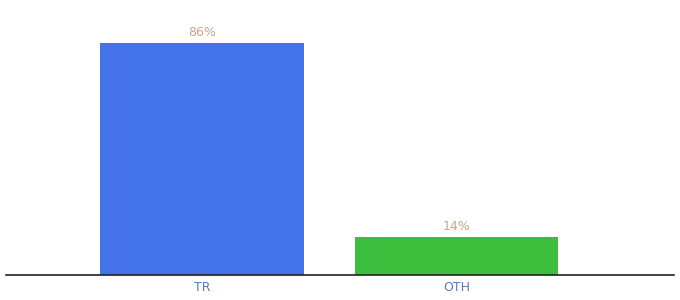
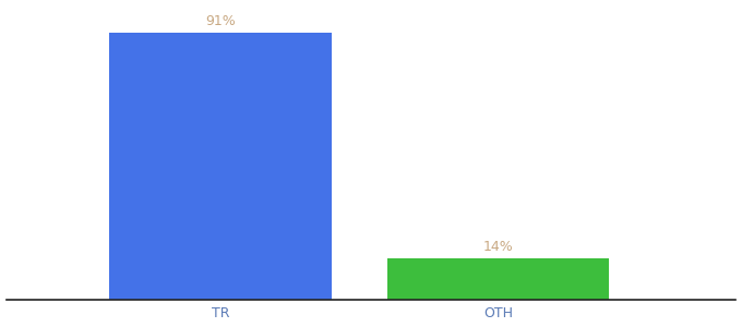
TR: 86% -> 91%
